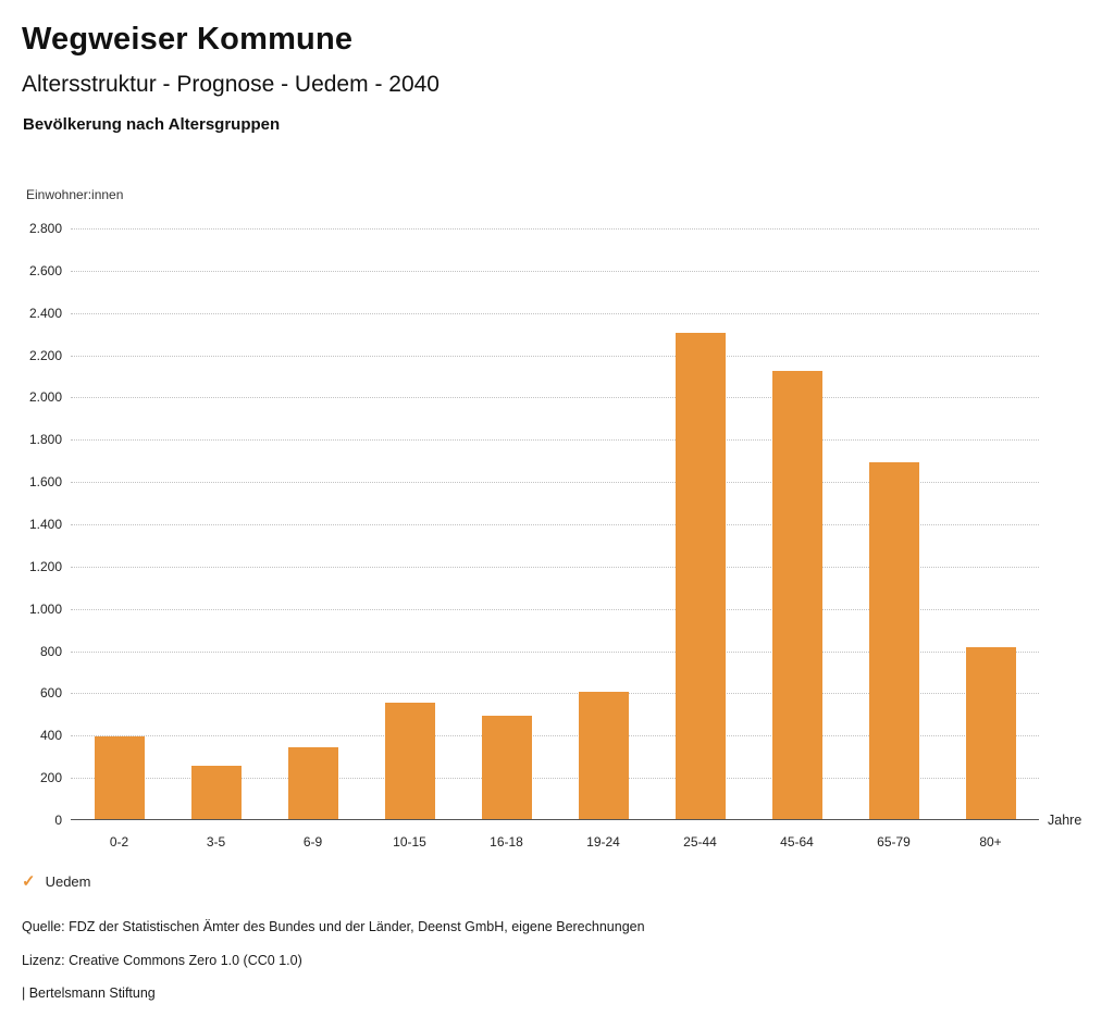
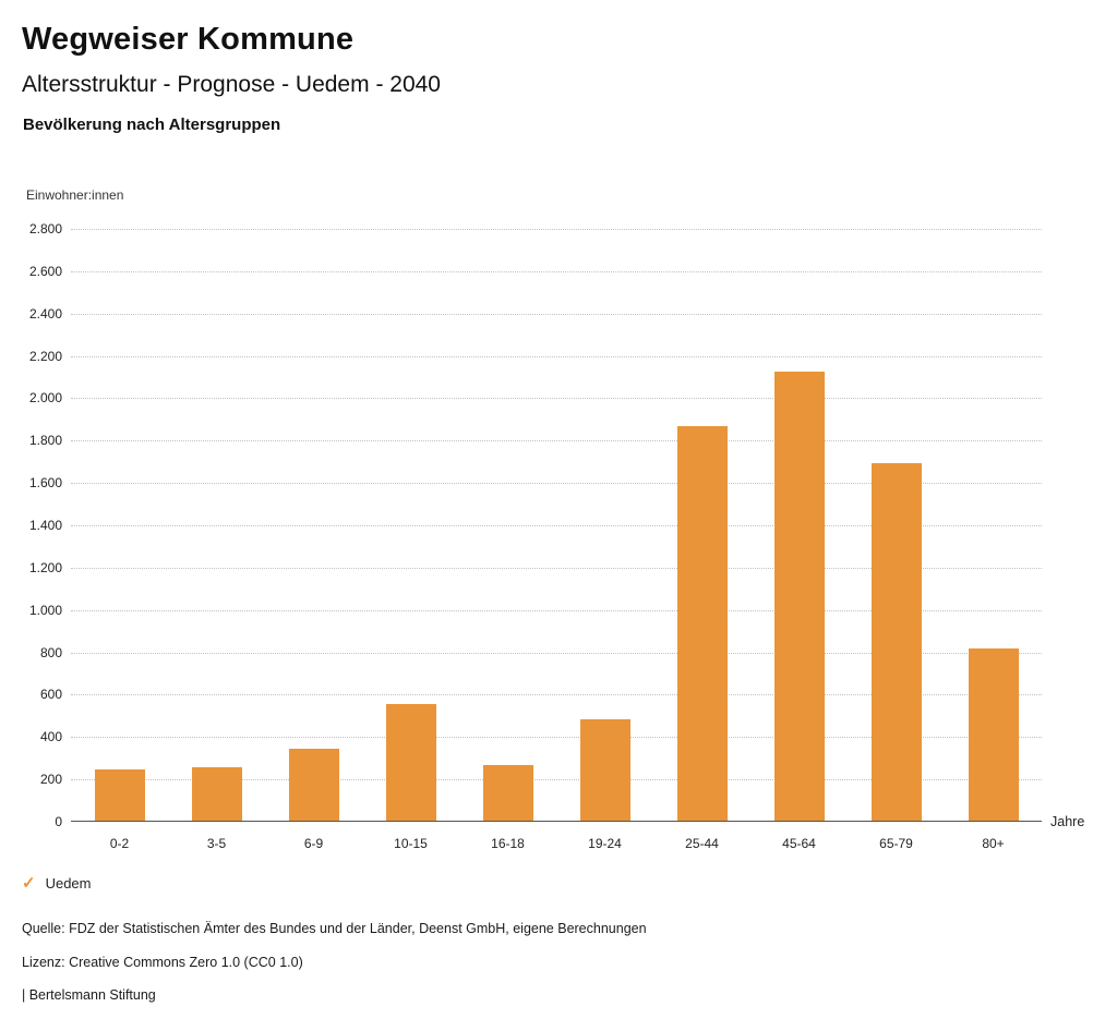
0-2: 390 -> 240
16-18: 490 -> 260
19-24: 600 -> 480
25-44: 2300 -> 1860
